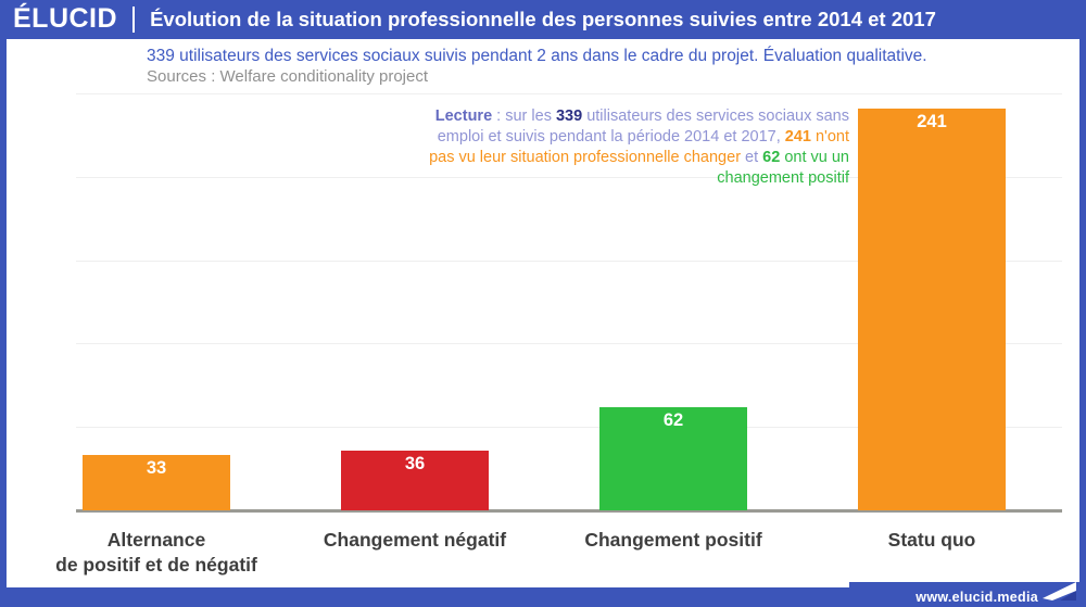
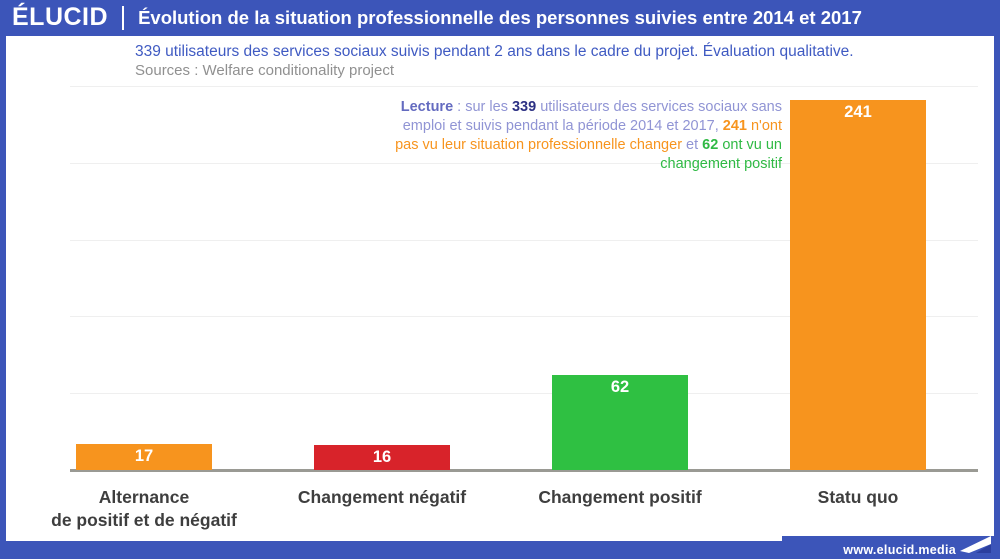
Alternance de positif et de négatif: 33 -> 17
Changement négatif: 36 -> 16
